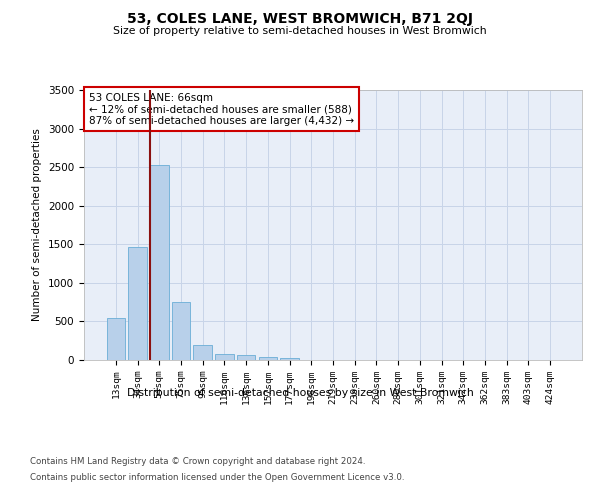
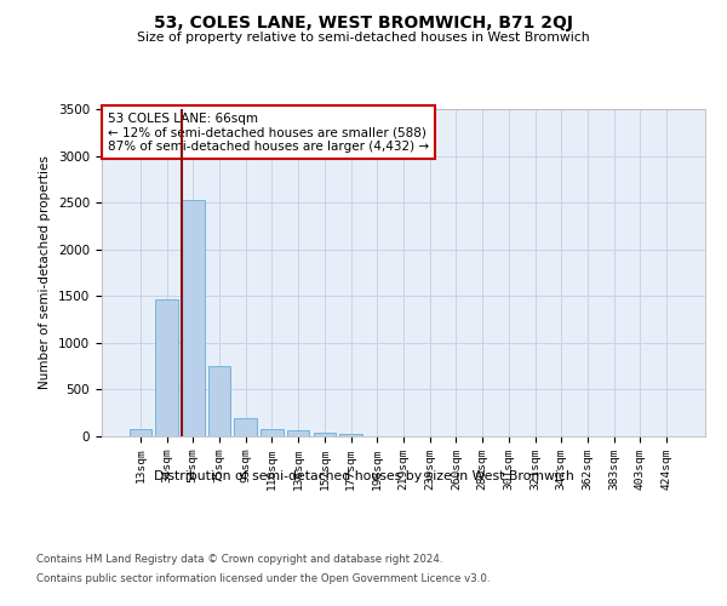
13sqm: 540 -> 80
